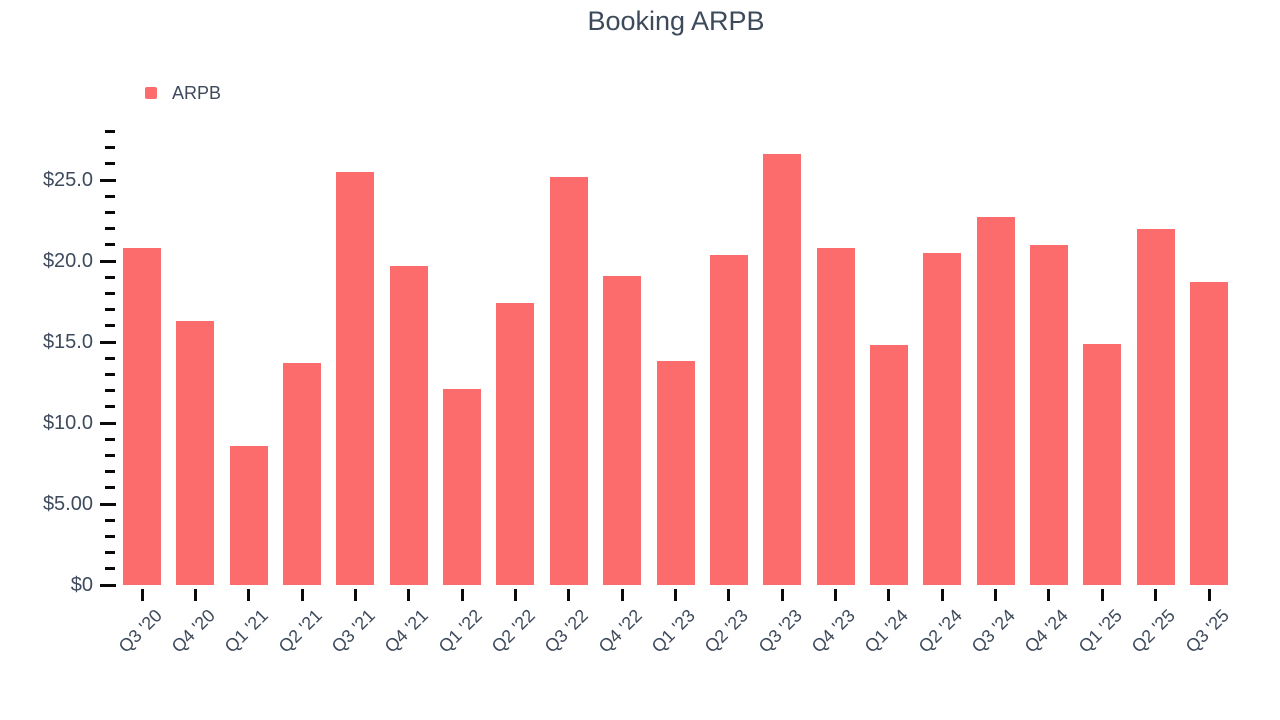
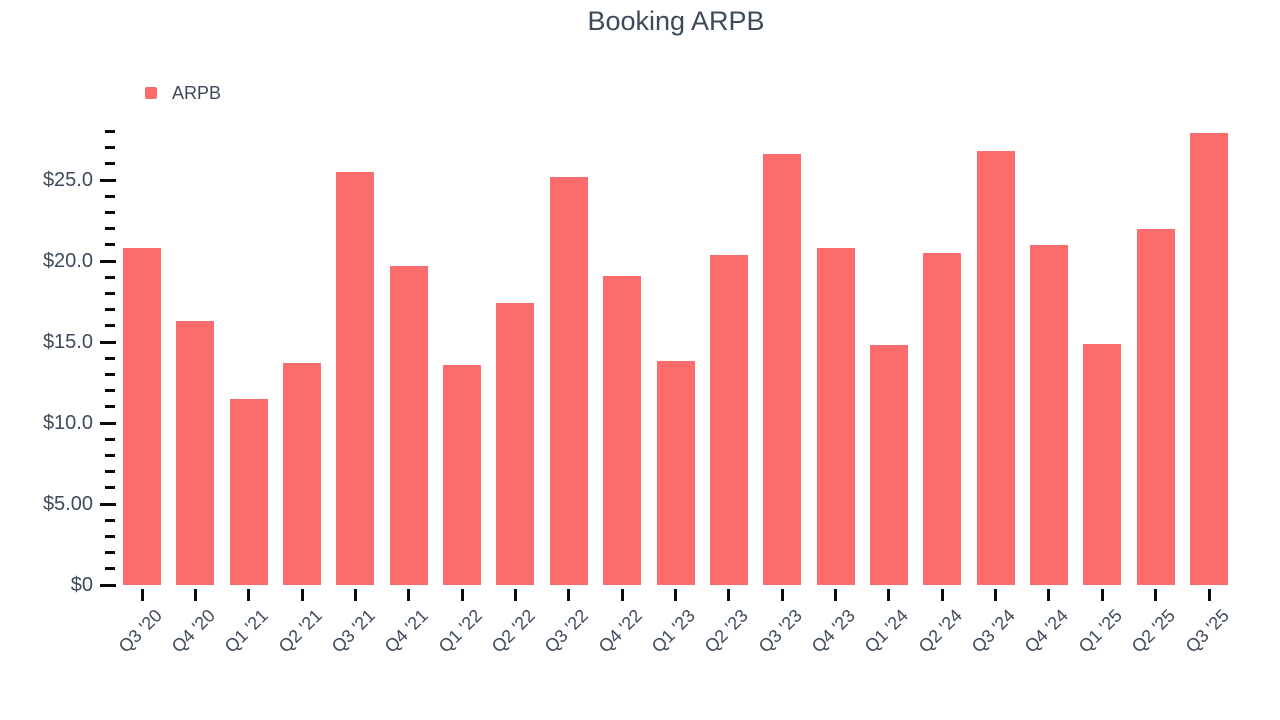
Q1 '21: $8.6 -> $11.5
Q1 '22: $12.1 -> $13.6
Q3 '24: $22.7 -> $26.8
Q3 '25: $18.7 -> $27.9
